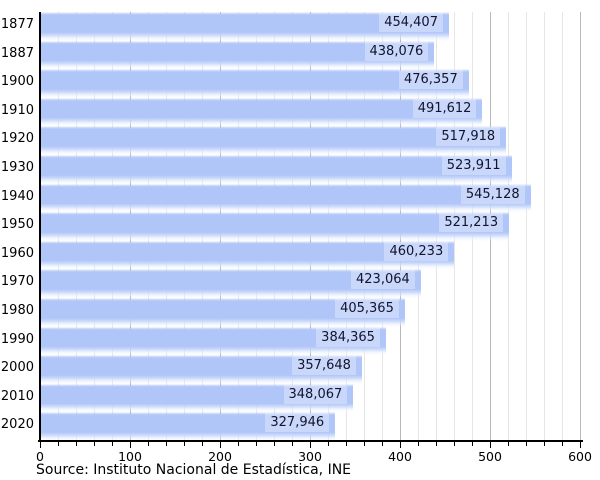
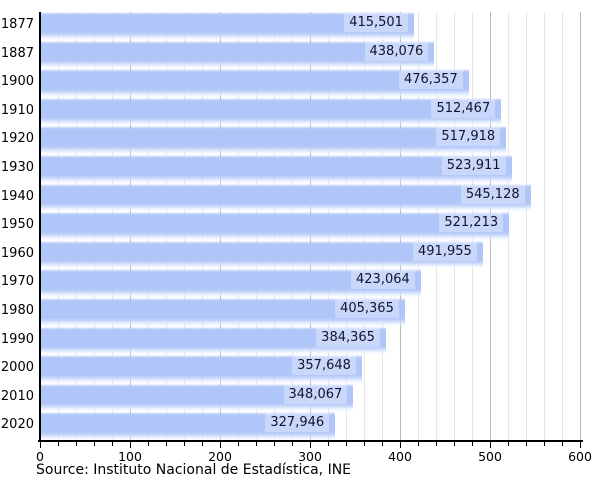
1877: 454,407 -> 415,501
1910: 491,612 -> 512,467
1960: 460,233 -> 491,955
